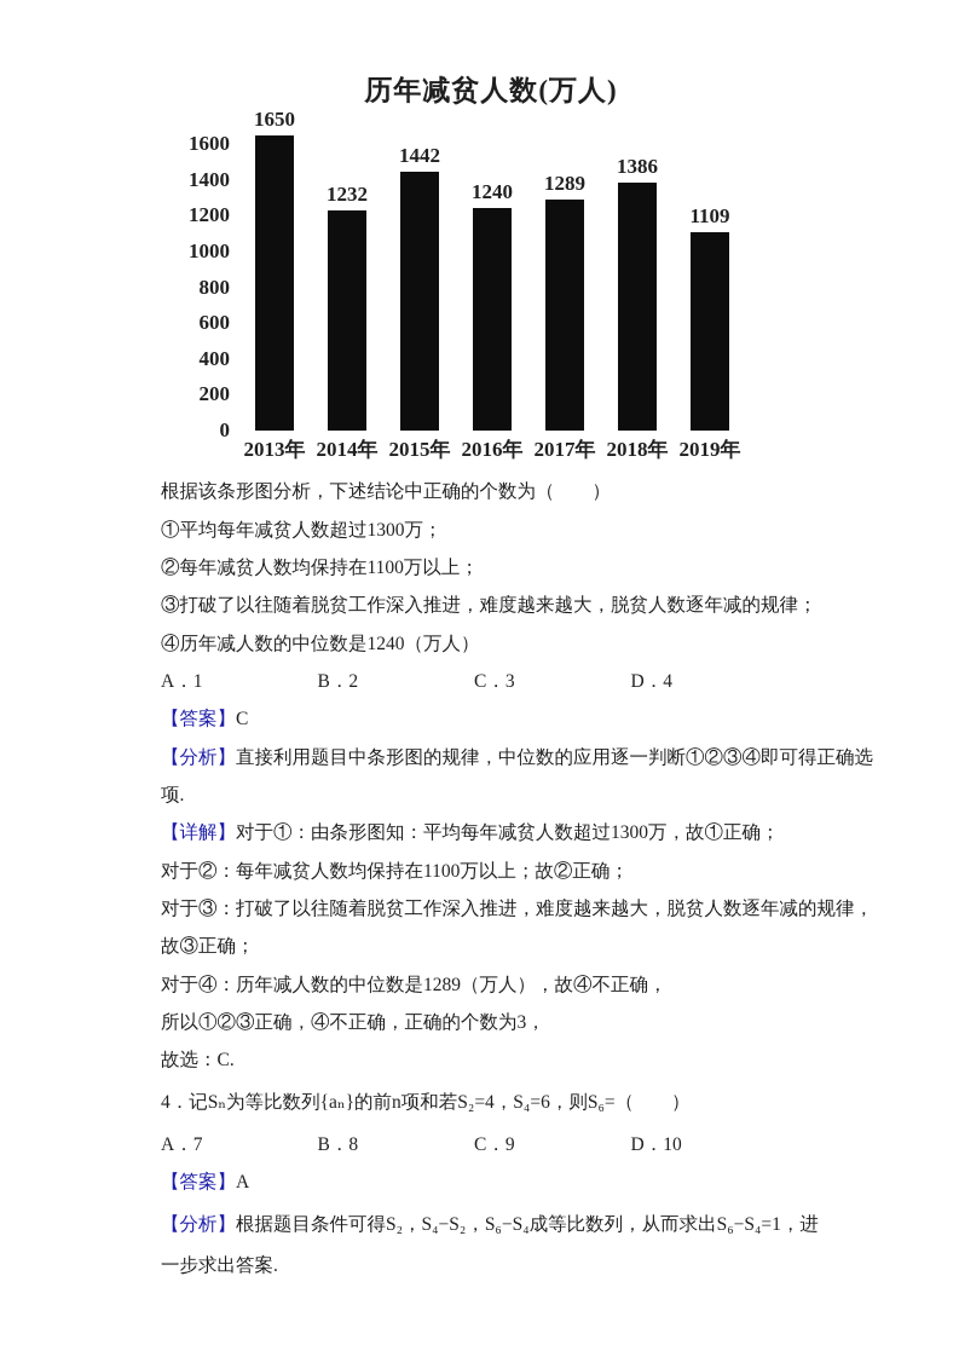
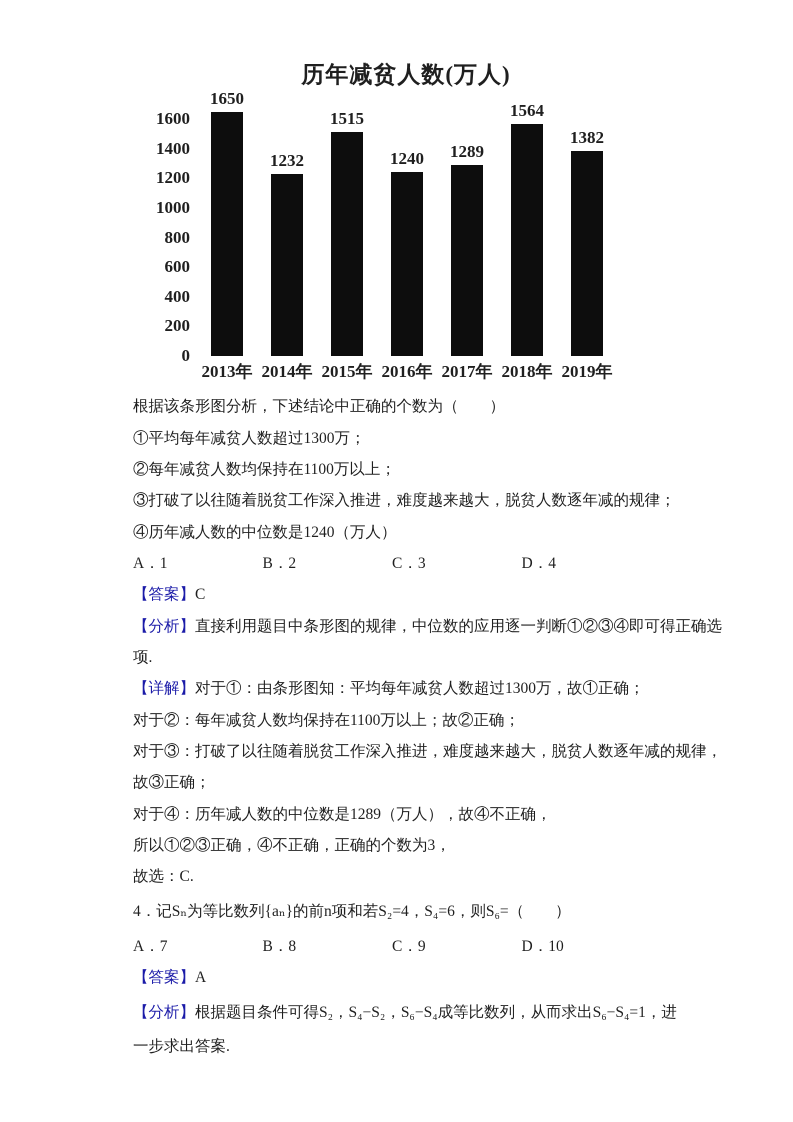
2015年: 1442 -> 1515
2018年: 1386 -> 1564
2019年: 1109 -> 1382
